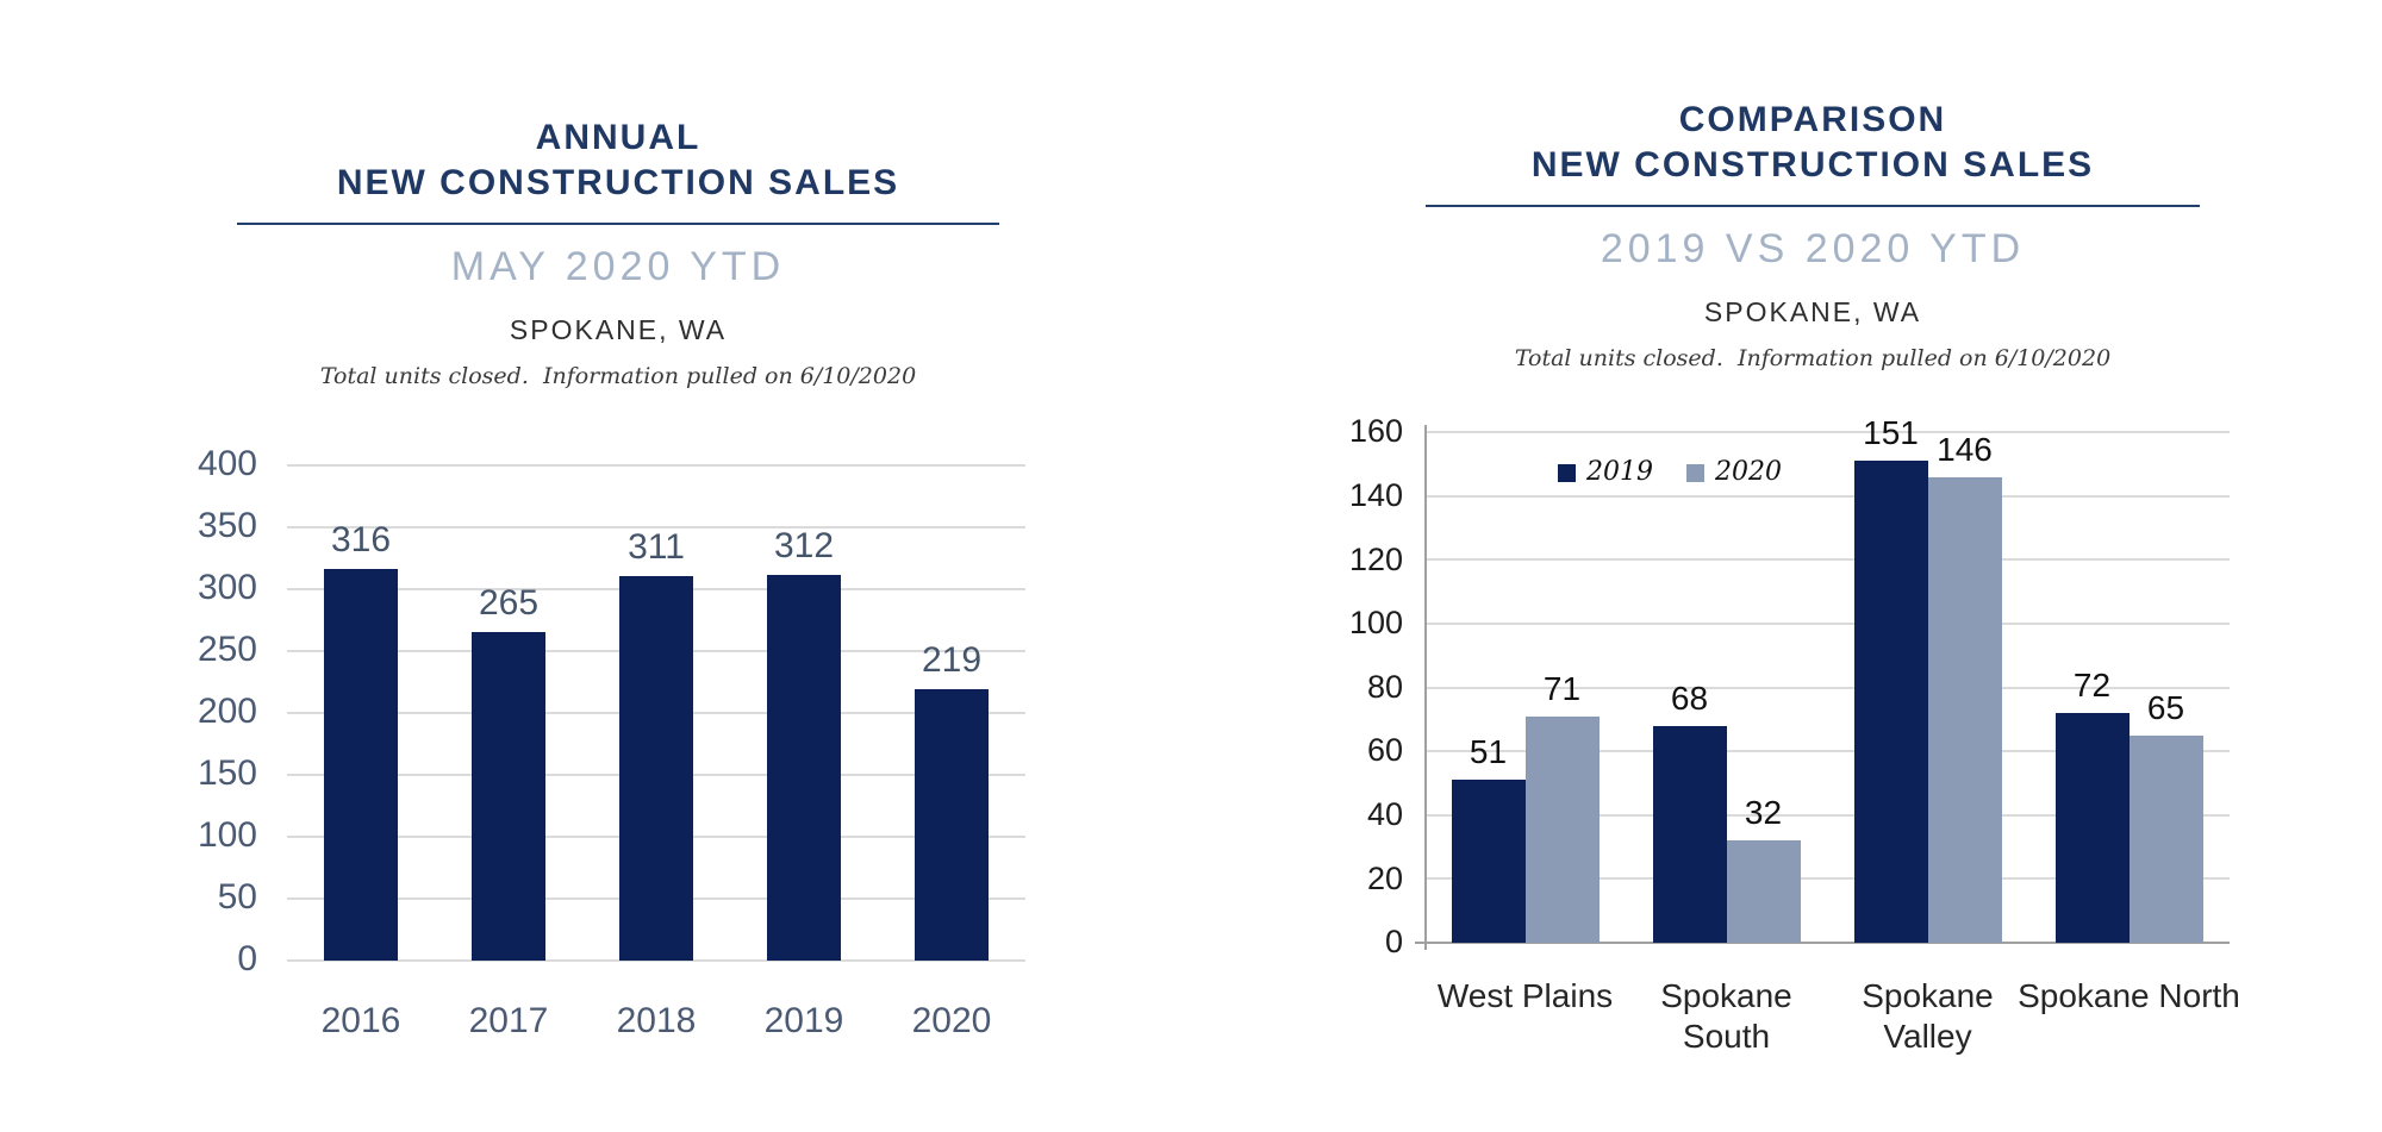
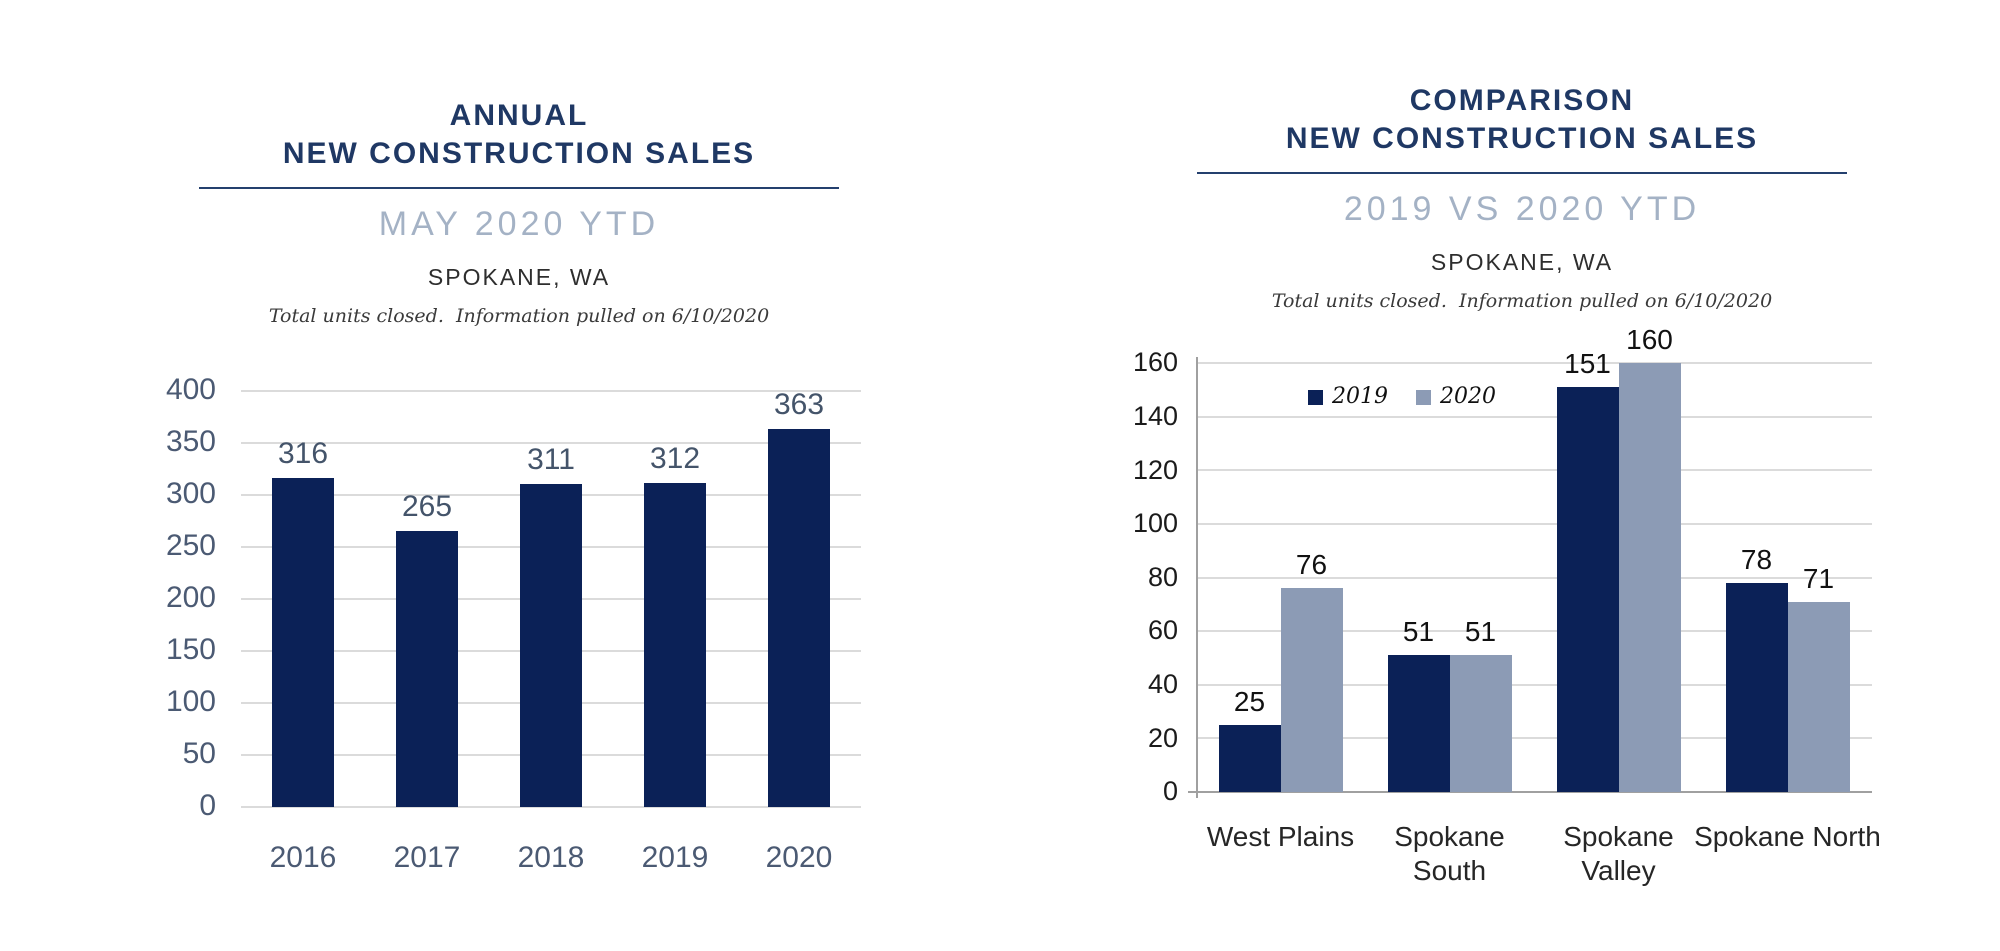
ANNUAL NEW CONSTRUCTION SALES/2020: 219 -> 363
COMPARISON NEW CONSTRUCTION SALES/2019/West Plains: 51 -> 25
COMPARISON NEW CONSTRUCTION SALES/2020/West Plains: 71 -> 76
COMPARISON NEW CONSTRUCTION SALES/2019/Spokane South: 68 -> 51
COMPARISON NEW CONSTRUCTION SALES/2020/Spokane South: 32 -> 51
COMPARISON NEW CONSTRUCTION SALES/2020/Spokane Valley: 146 -> 160
COMPARISON NEW CONSTRUCTION SALES/2019/Spokane North: 72 -> 78
COMPARISON NEW CONSTRUCTION SALES/2020/Spokane North: 65 -> 71
